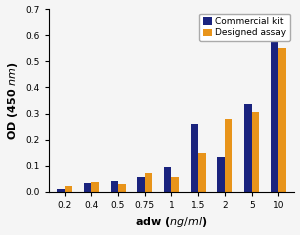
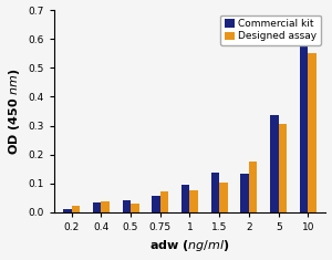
Designed assay/1: 0.055 -> 0.077
Commercial kit/1.5: 0.260 -> 0.138
Designed assay/1.5: 0.150 -> 0.102
Designed assay/2: 0.280 -> 0.175
